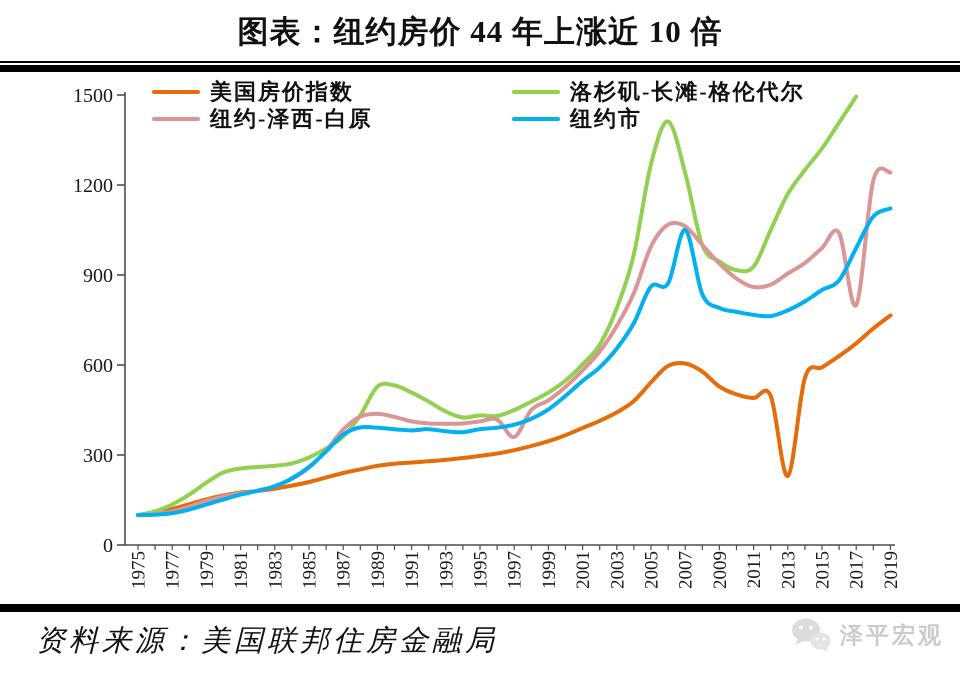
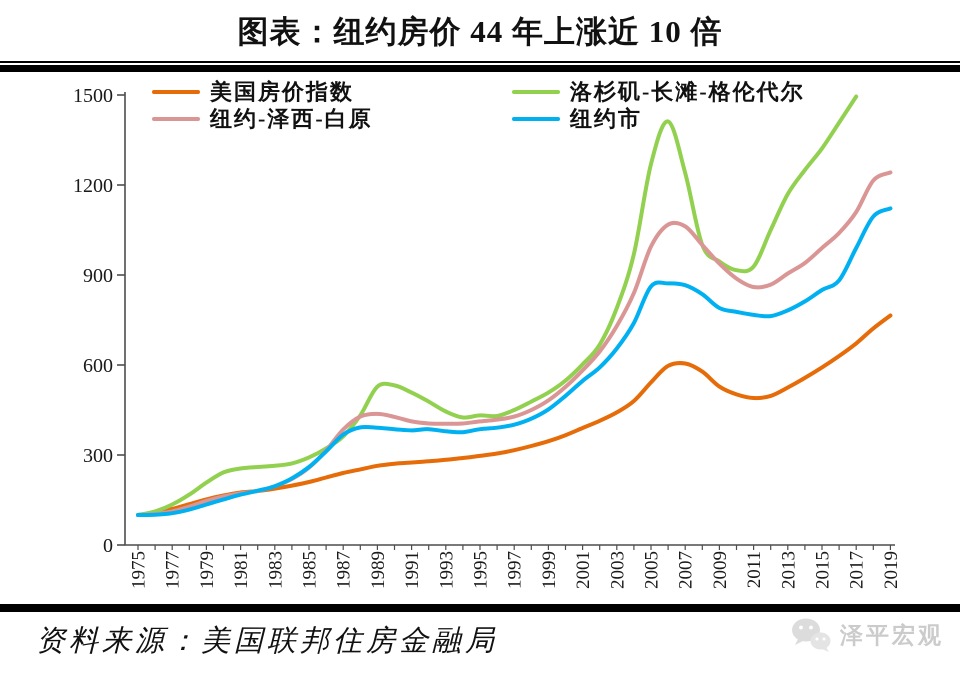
纽约-泽西-白原/1997: 360 -> 430
纽约市/2007: 1050 -> 870
美国房价指数/2013: 230 -> 520
纽约-泽西-白原/2017: 800 -> 1110
